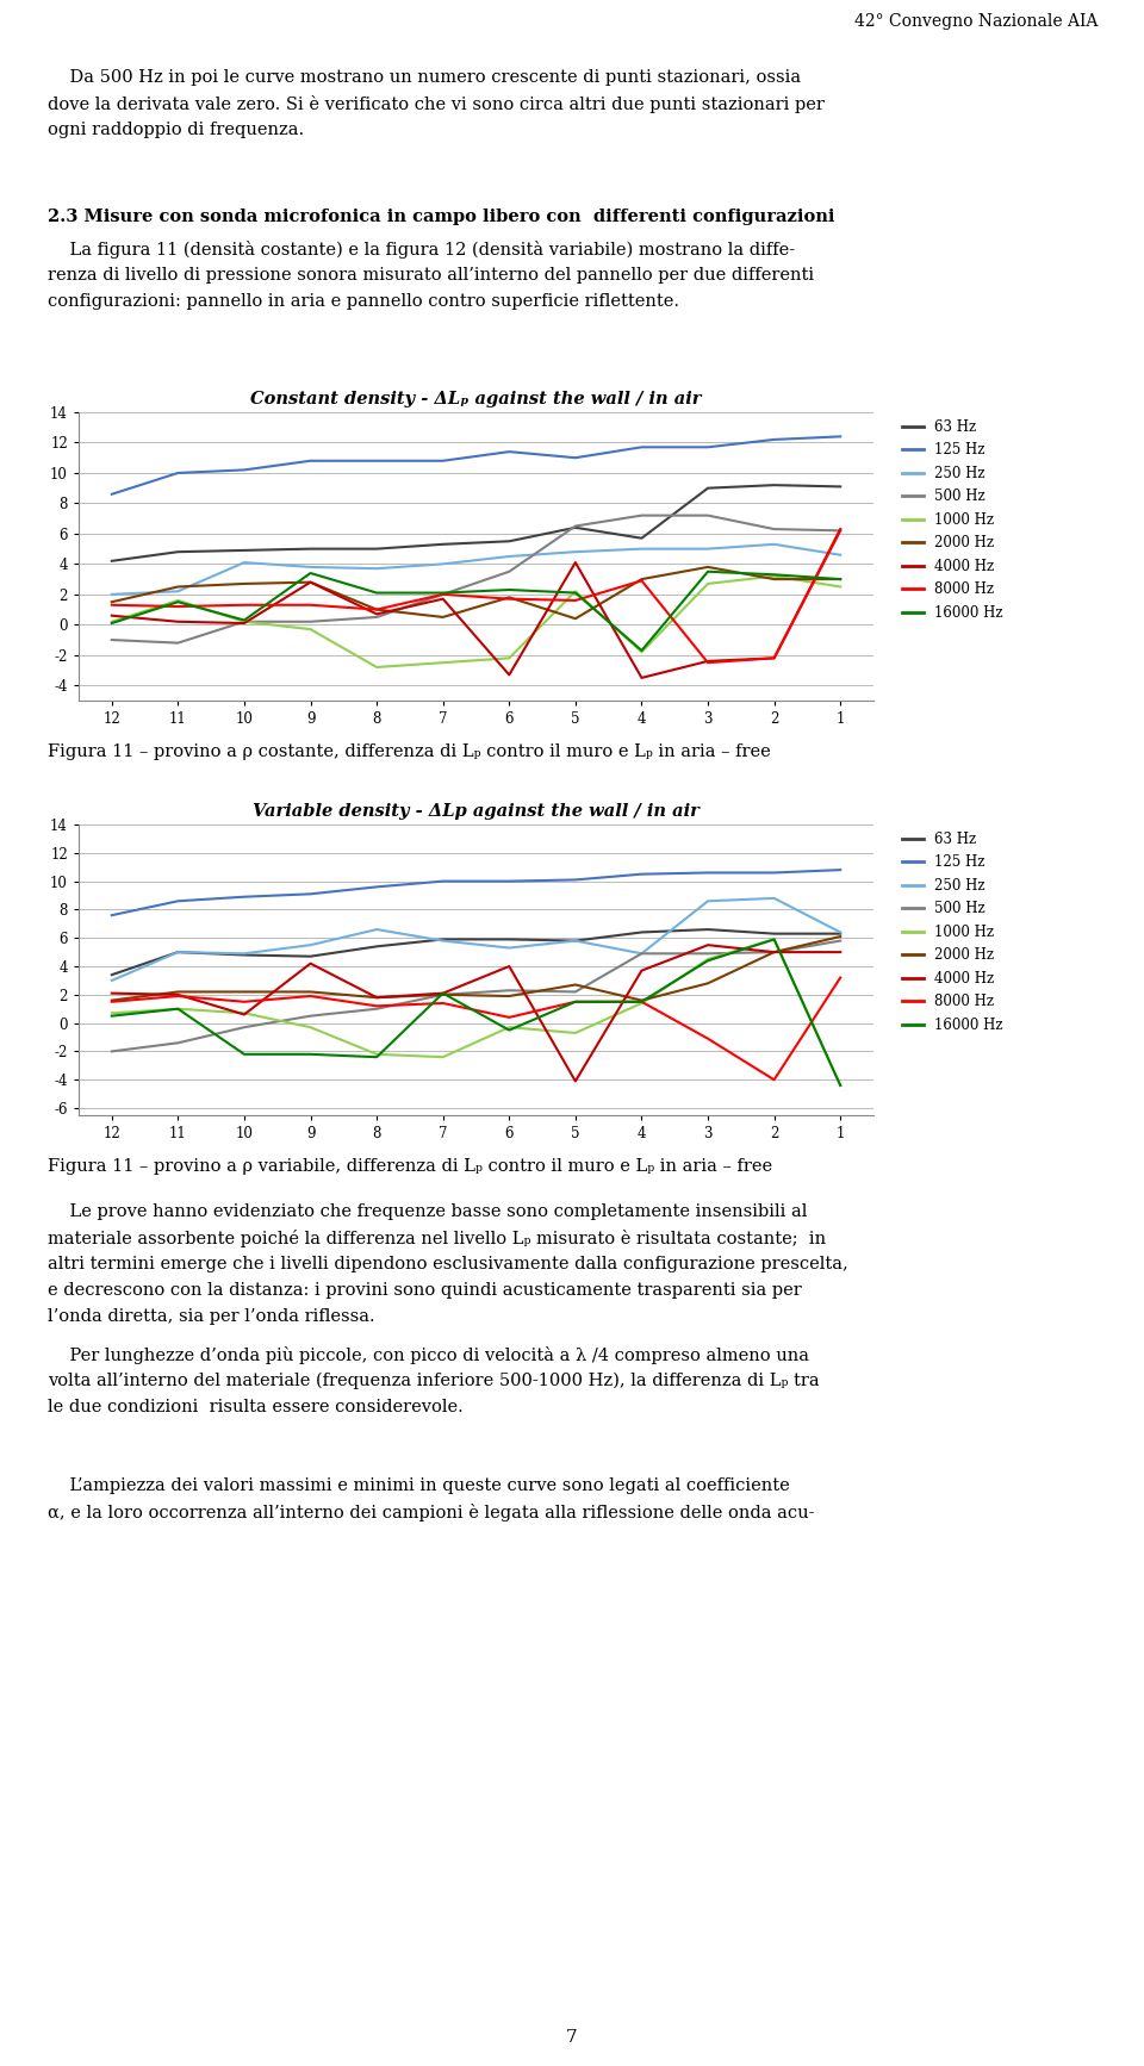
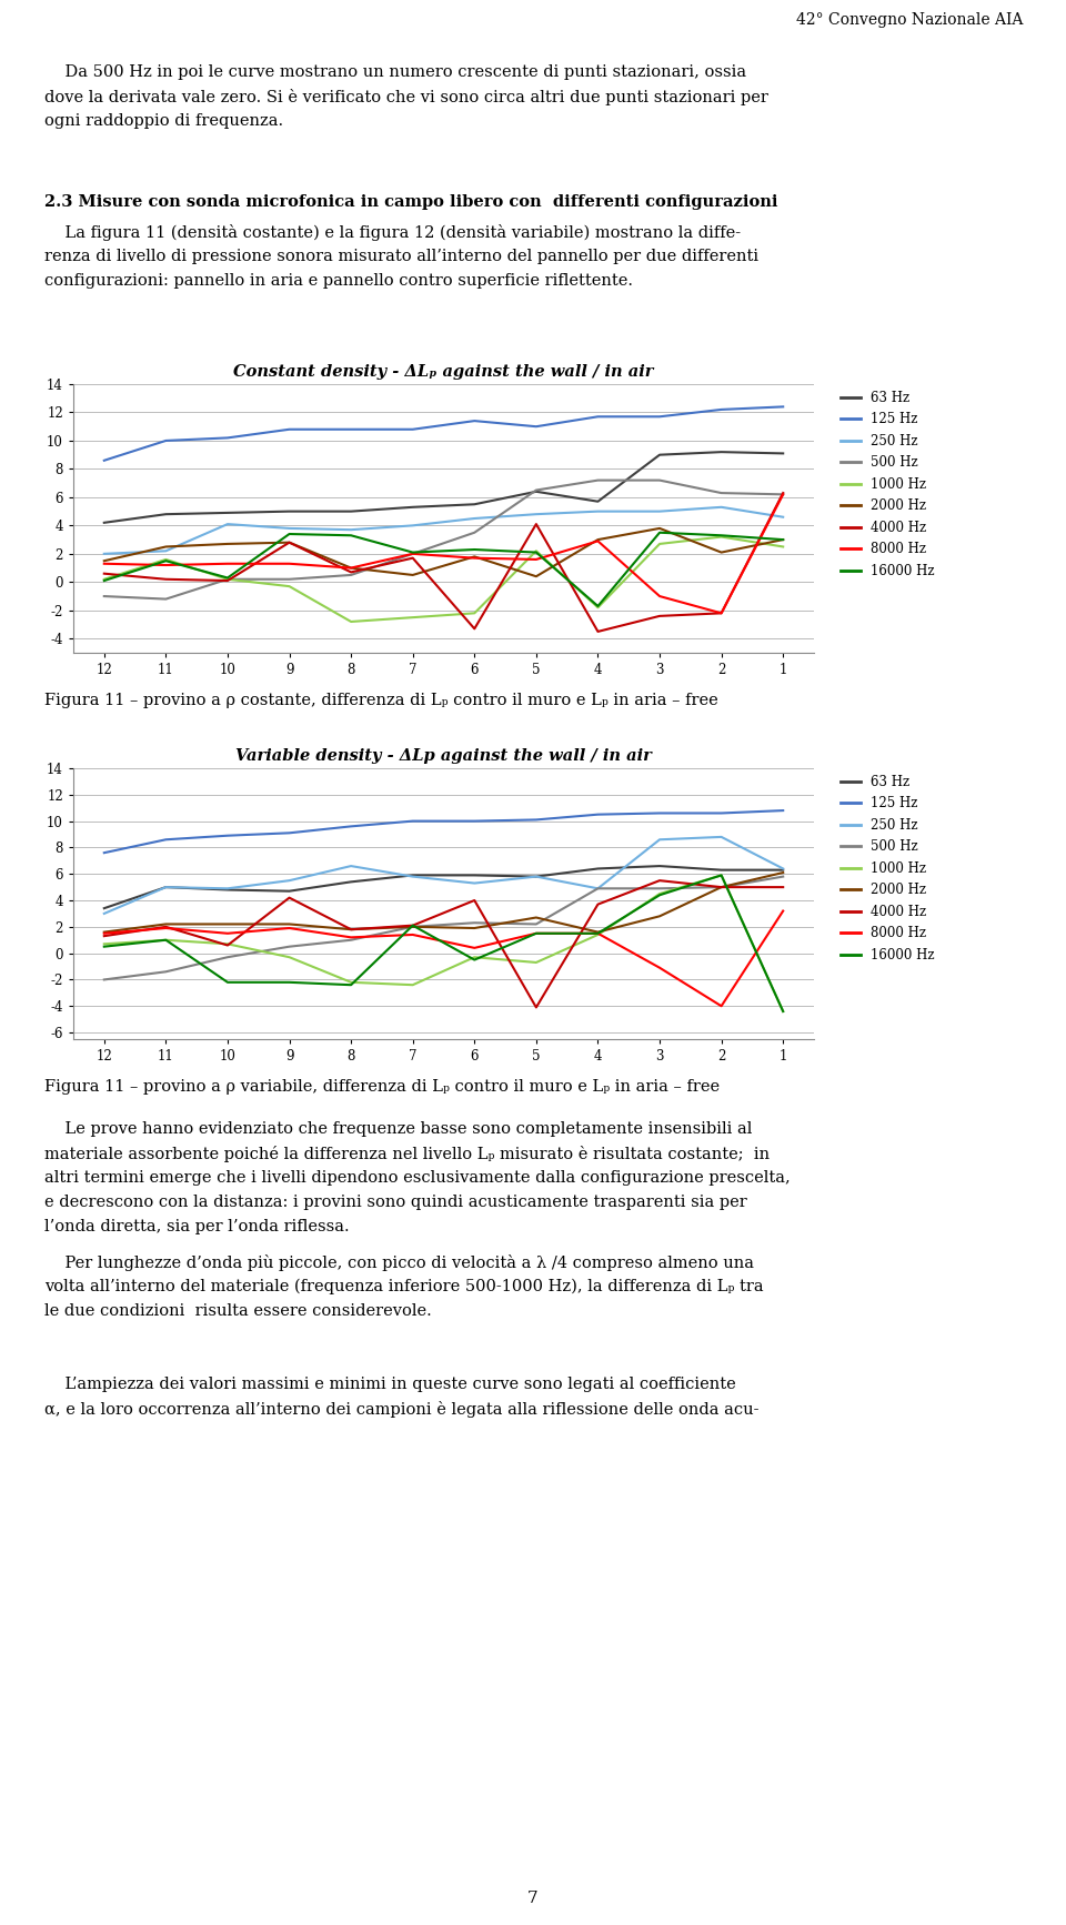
Constant density - ΔLₚ against the wall / in air/16000 Hz/8: 2.1 -> 3.3
Constant density - ΔLₚ against the wall / in air/8000 Hz/3: -2.5 -> -1.0
Constant density - ΔLₚ against the wall / in air/2000 Hz/2: 3.0 -> 2.1
Variable density - ΔLp against the wall / in air/4000 Hz/12: 2.1 -> 1.3
